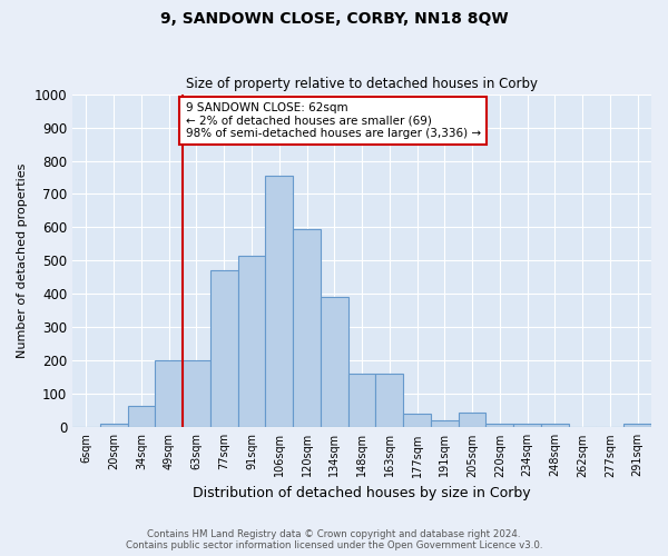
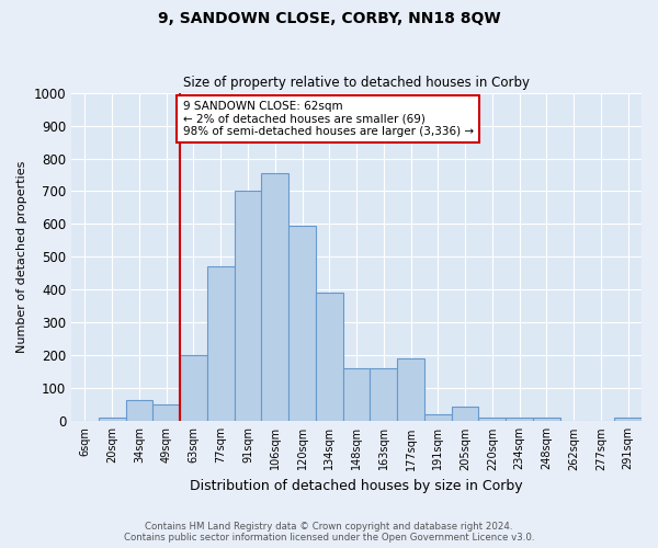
49sqm: 200 -> 50
91sqm: 515 -> 700
177sqm: 40 -> 190
